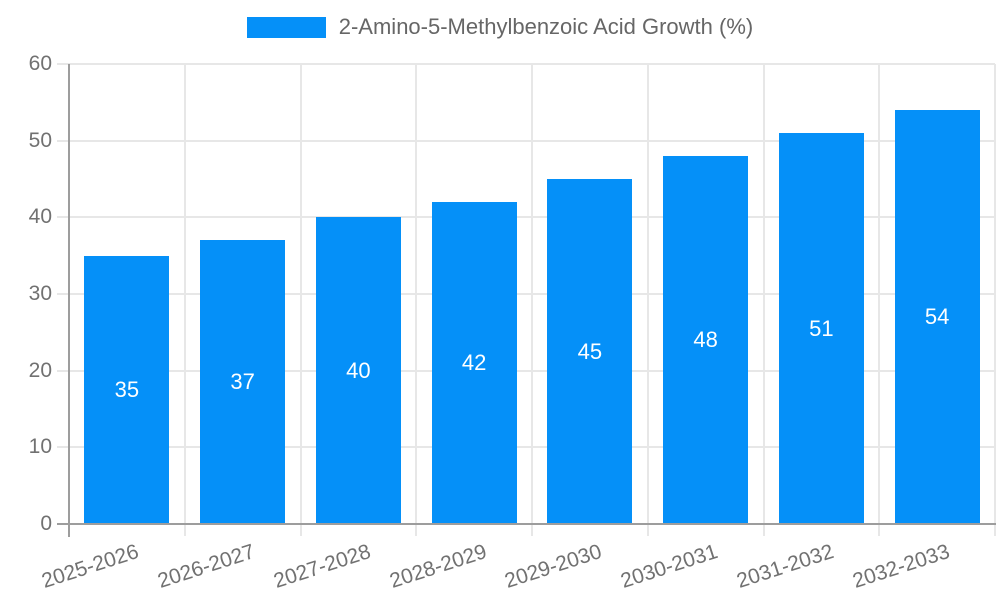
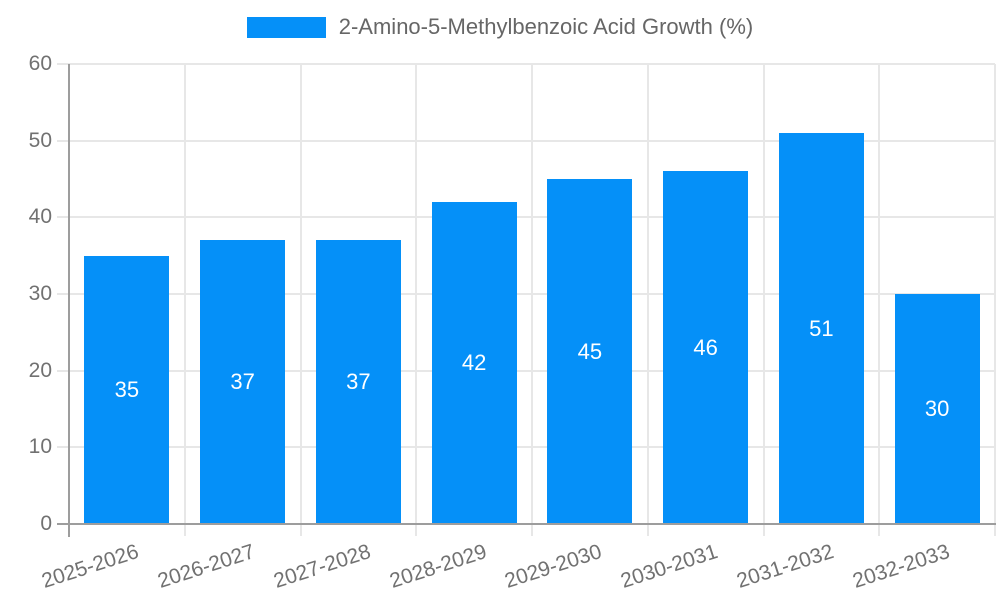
2027-2028: 40 -> 37
2030-2031: 48 -> 46
2032-2033: 54 -> 30
